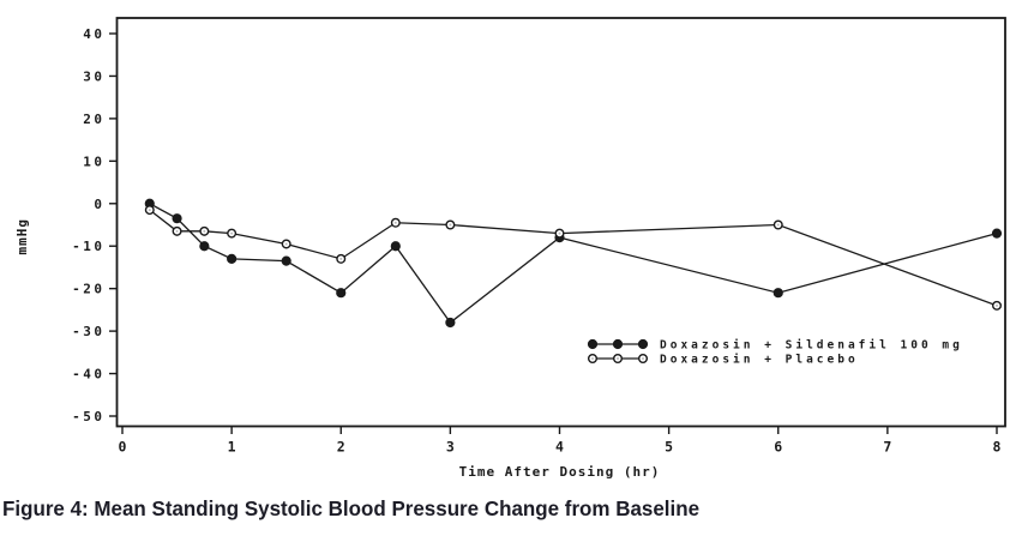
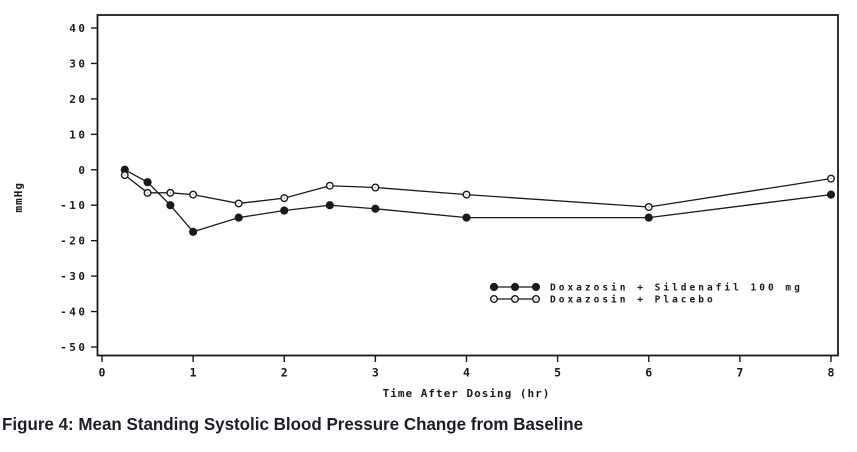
Doxazosin + Sildenafil 100 mg/1: -13 -> -18
Doxazosin + Sildenafil 100 mg/2: -21 -> -12
Doxazosin + Placebo/2: -13 -> -8
Doxazosin + Sildenafil 100 mg/3: -28 -> -11
Doxazosin + Sildenafil 100 mg/4: -8 -> -14
Doxazosin + Sildenafil 100 mg/6: -21 -> -14
Doxazosin + Placebo/6: -5 -> -10
Doxazosin + Placebo/8: -24 -> -2
